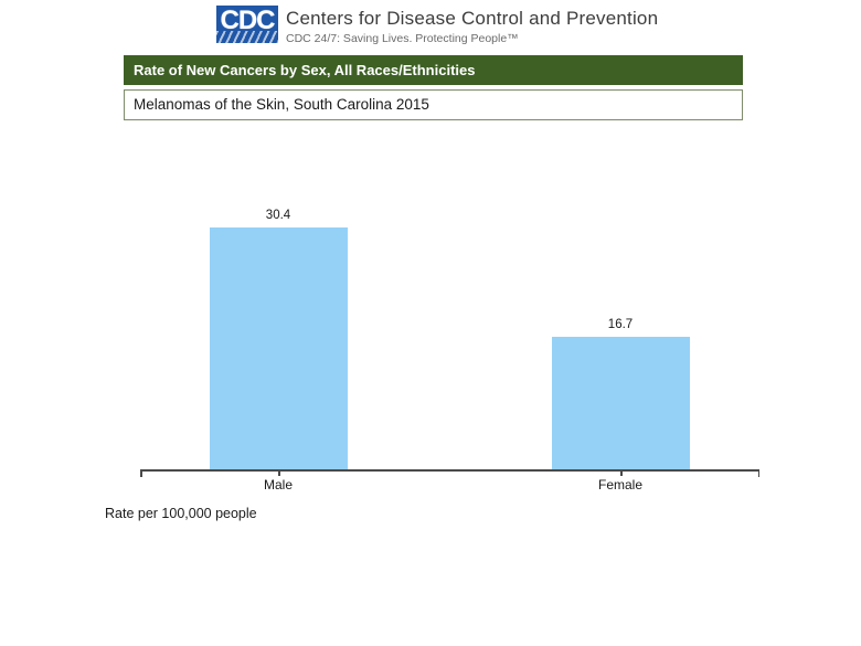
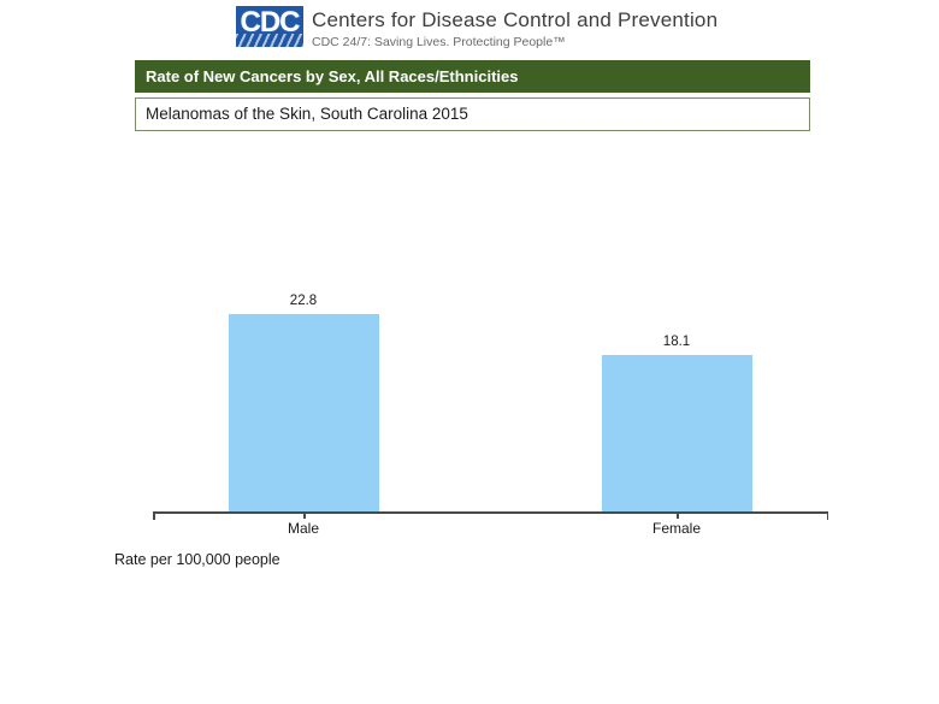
Male: 30.4 -> 22.8
Female: 16.7 -> 18.1
